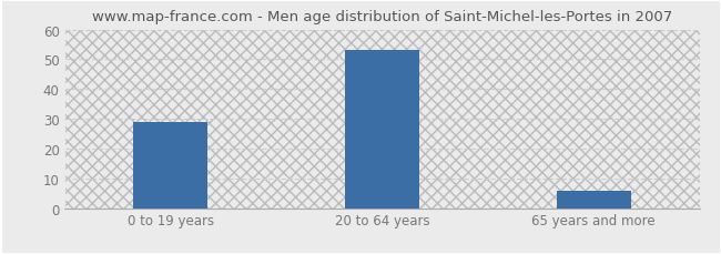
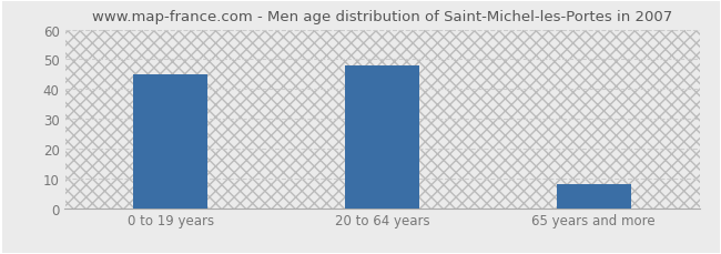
0 to 19 years: 29 -> 45
20 to 64 years: 53 -> 48
65 years and more: 6 -> 8
